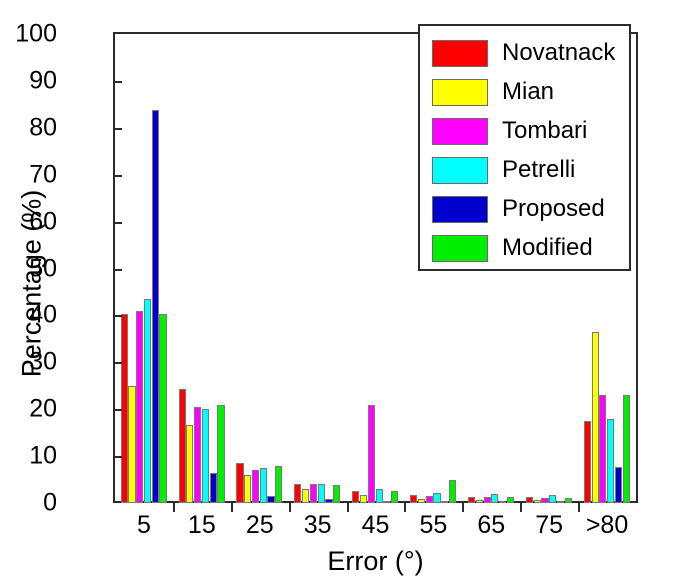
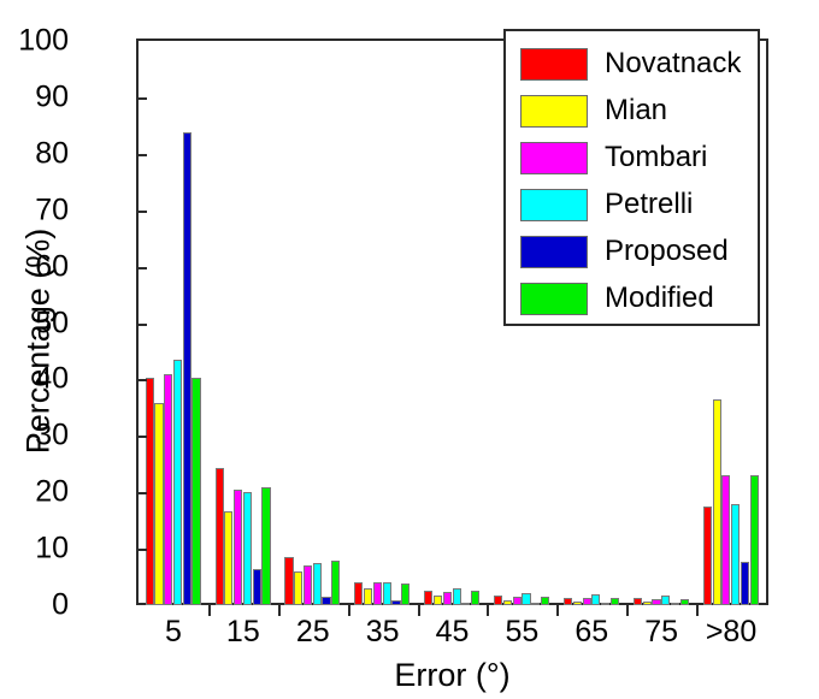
Mian/5: 25 -> 36
Tombari/45: 21 -> 2
Modified/55: 5 -> 2
